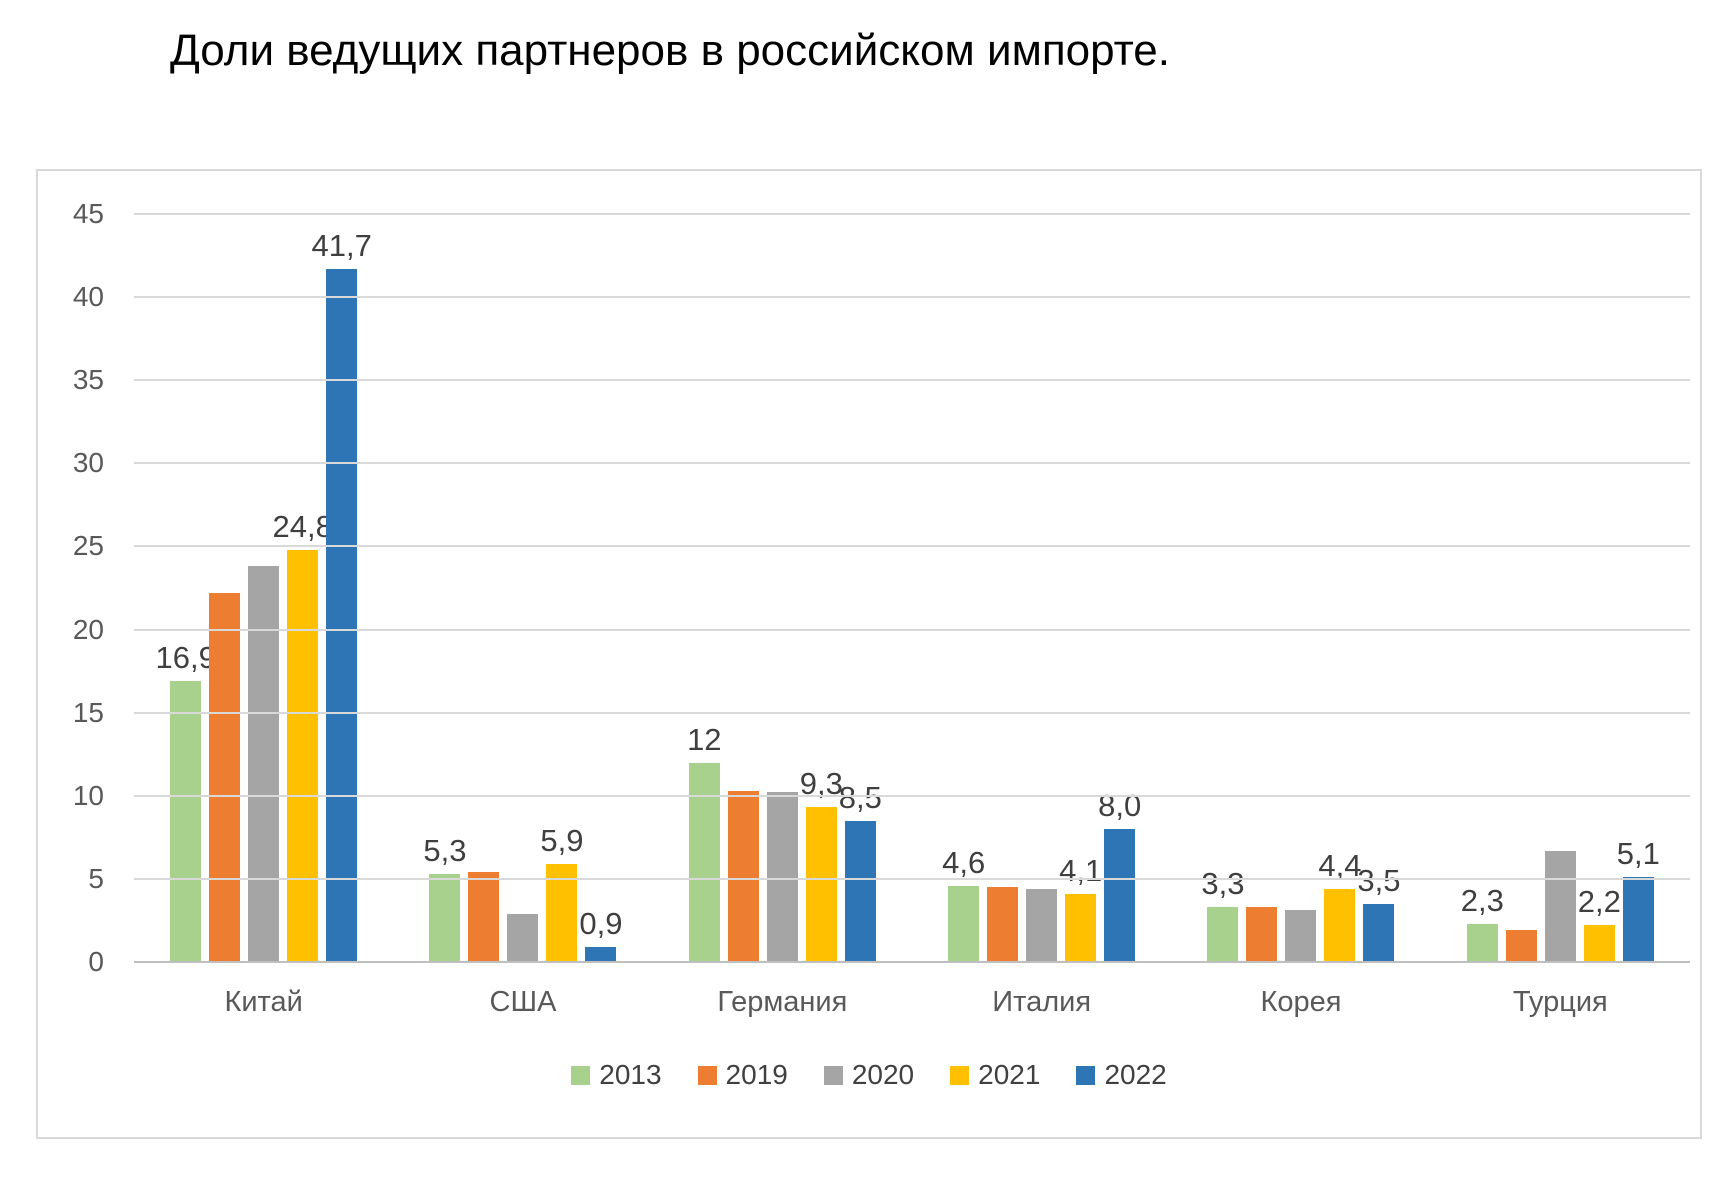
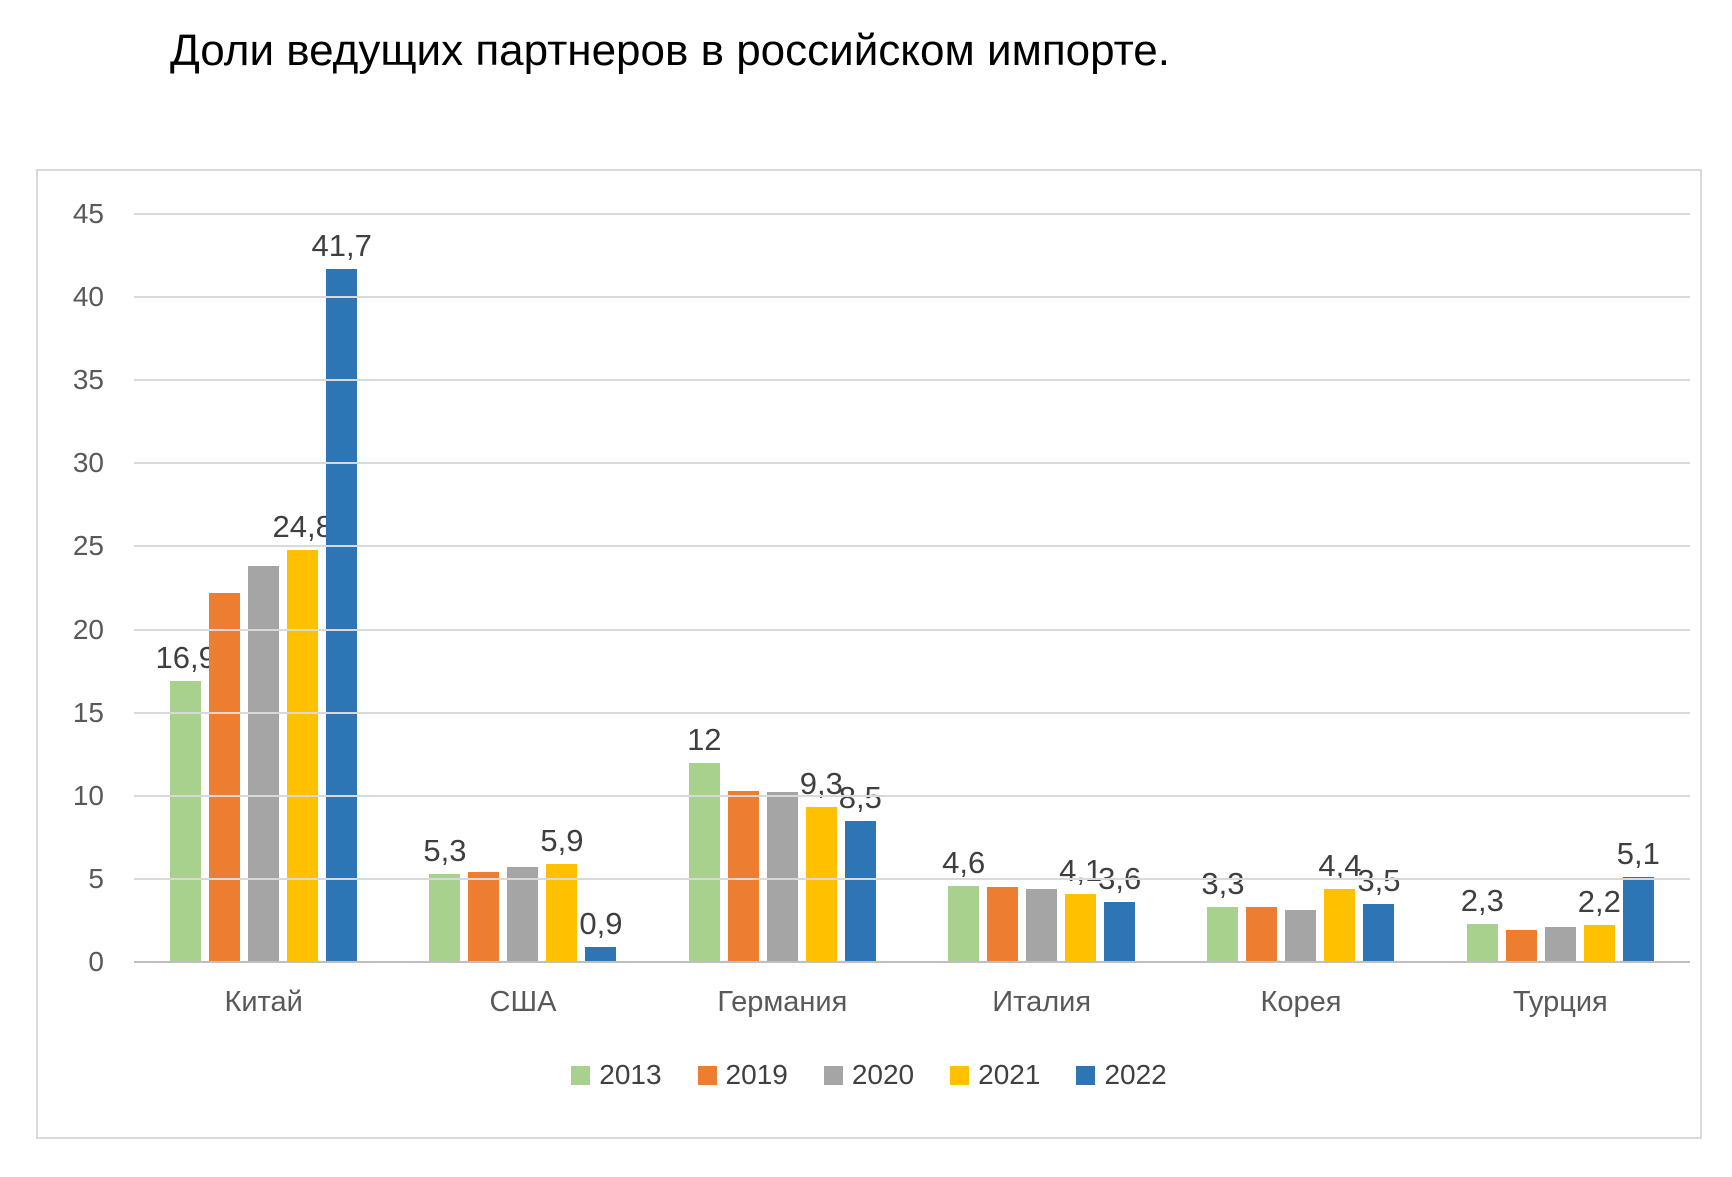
2020/США: 2.9 -> 5.7
2022/Италия: 8,0 -> 3,6
2020/Турция: 6.7 -> 2.1
